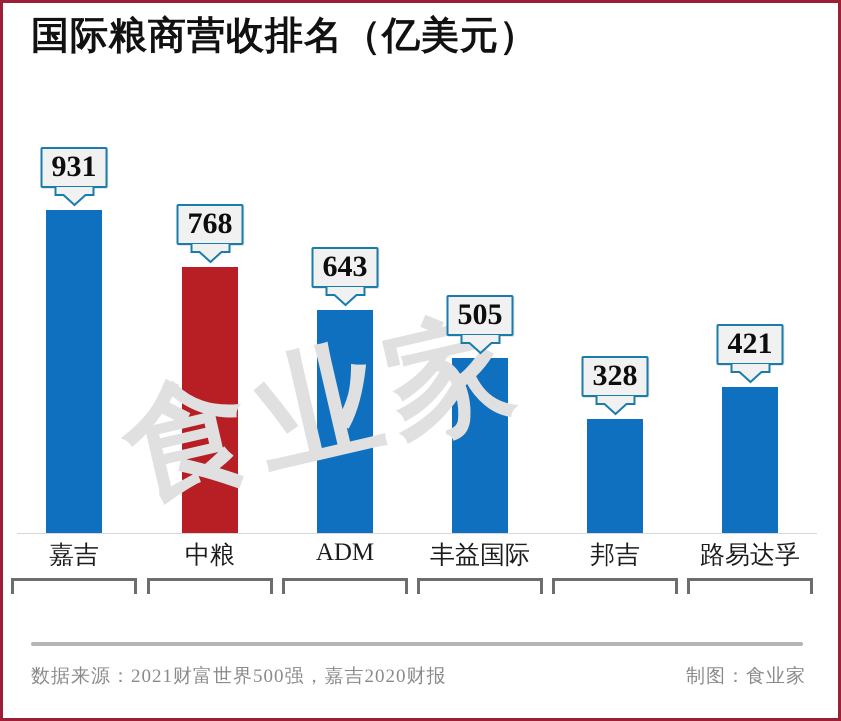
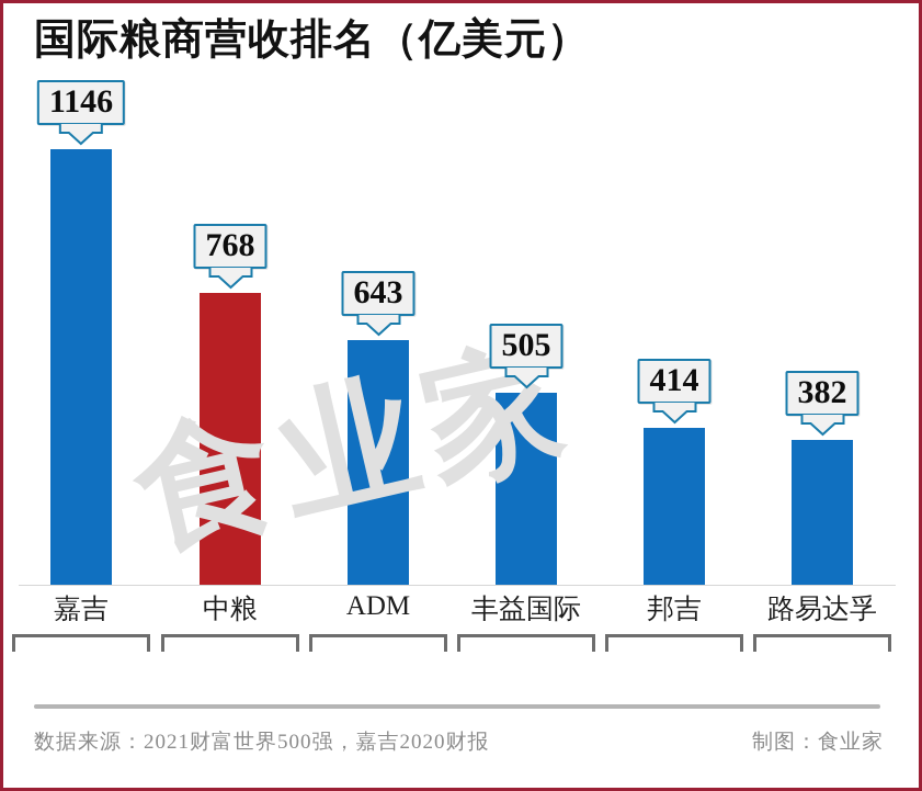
嘉吉: 931 -> 1146
邦吉: 328 -> 414
路易达孚: 421 -> 382
